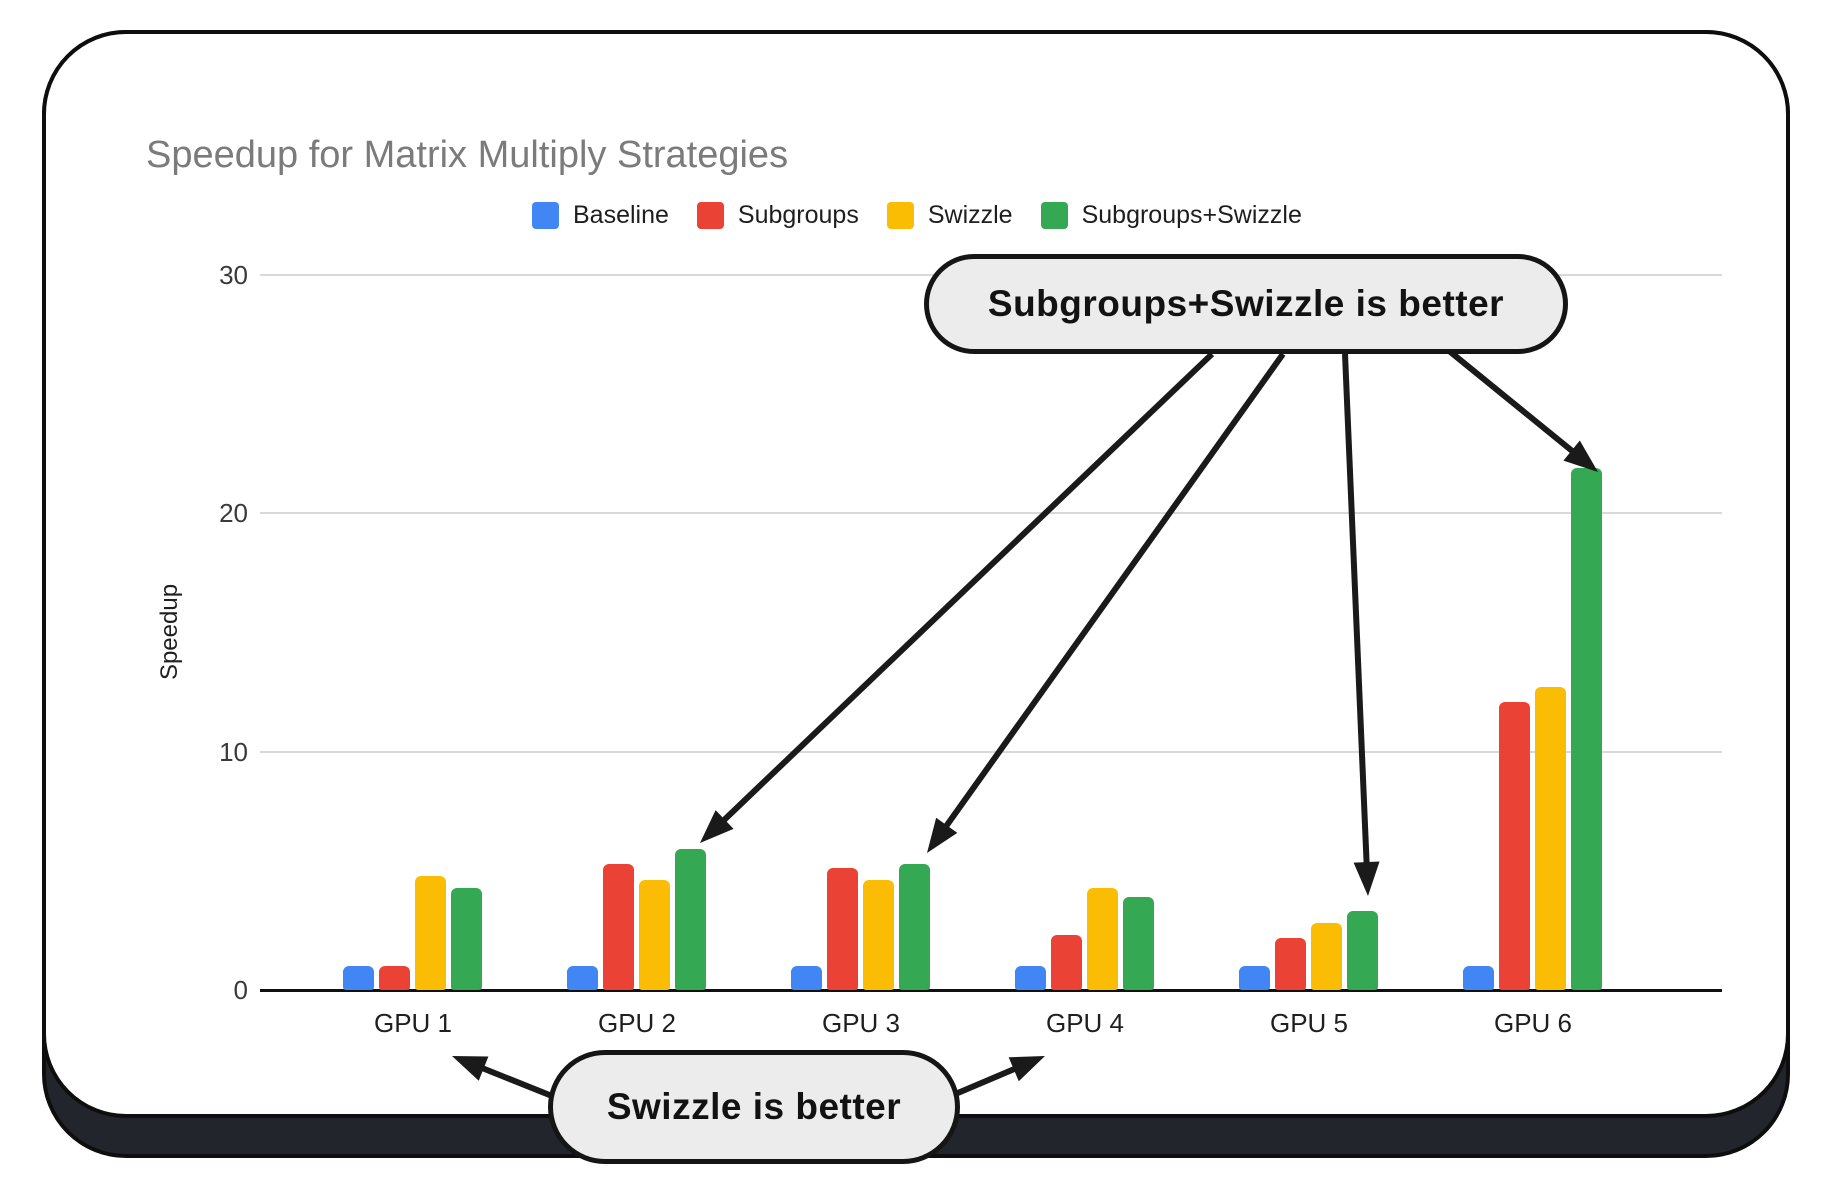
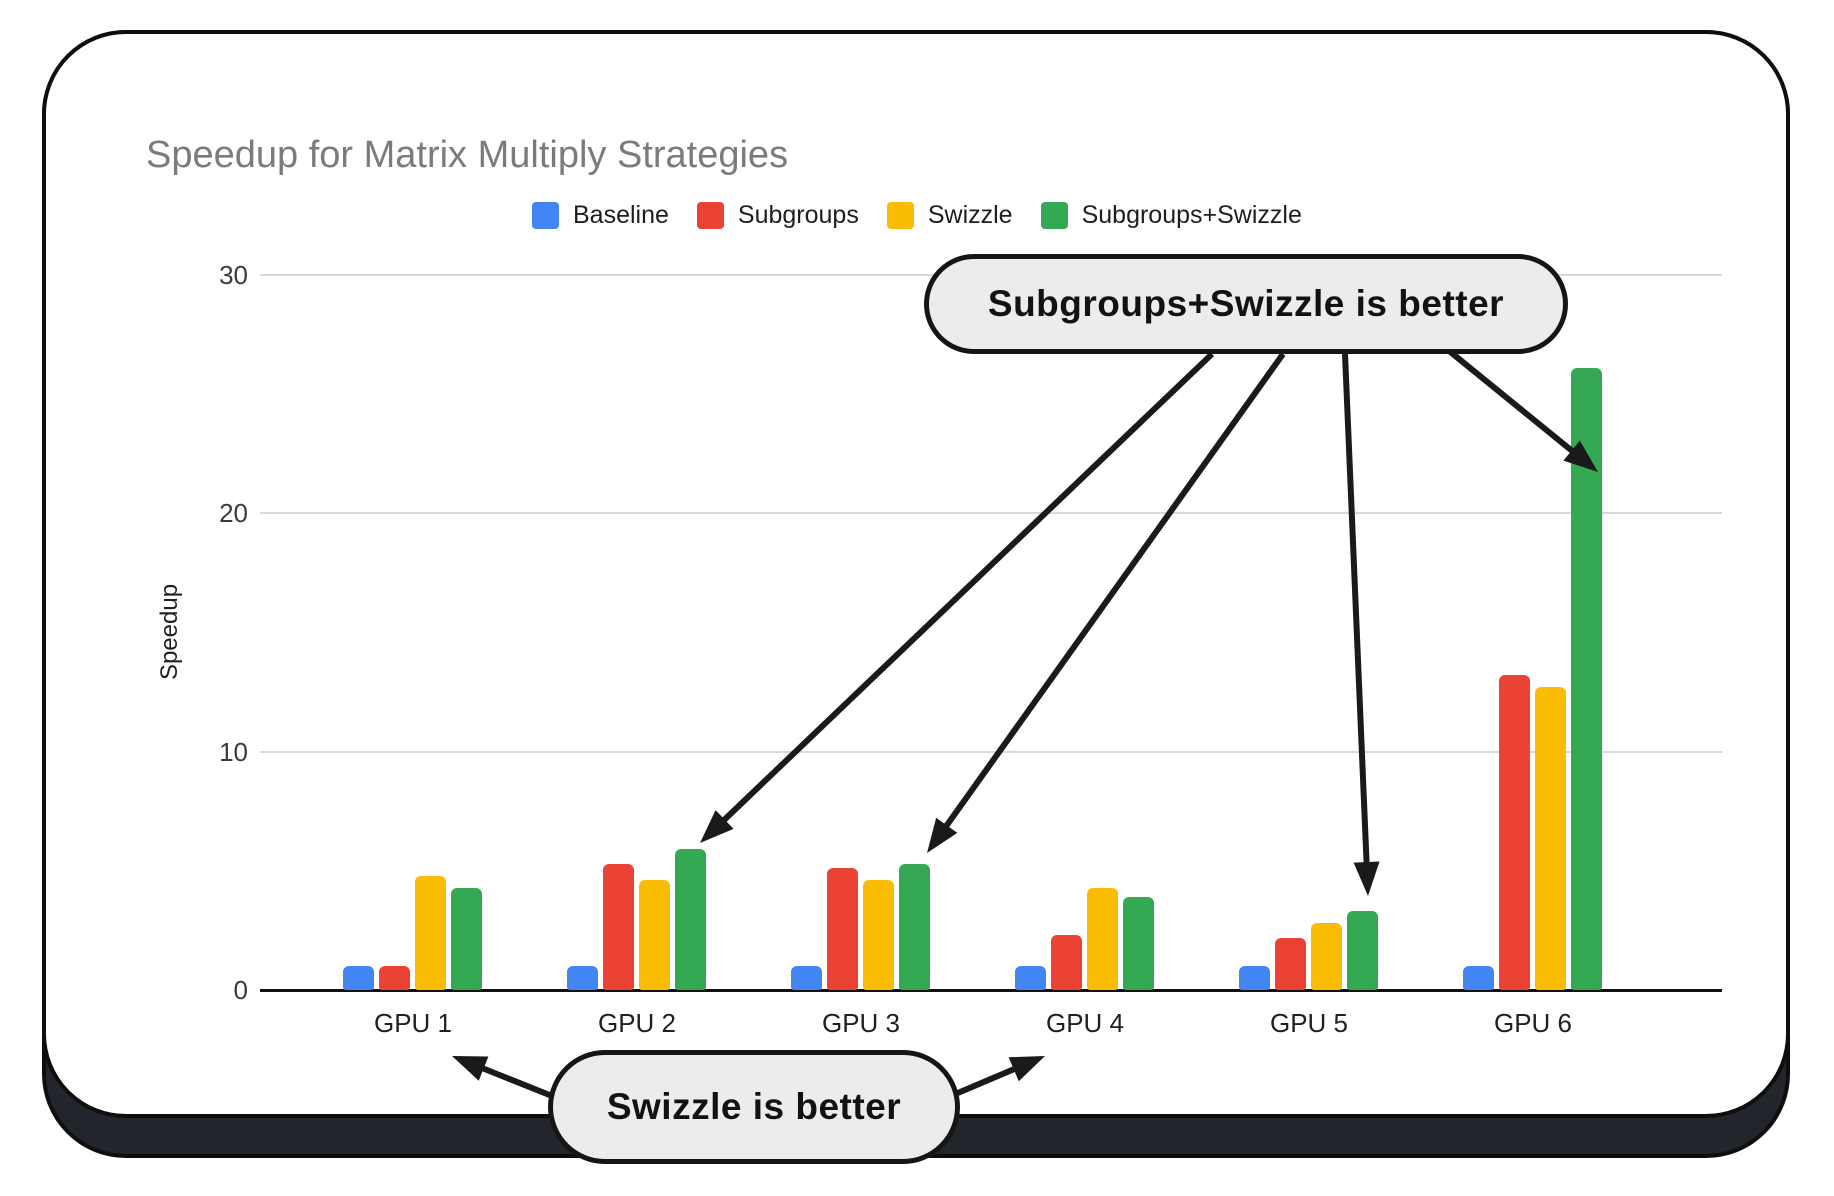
Subgroups/GPU 6: 12.1 -> 13.2
Subgroups+Swizzle/GPU 6: 21.9 -> 26.1
